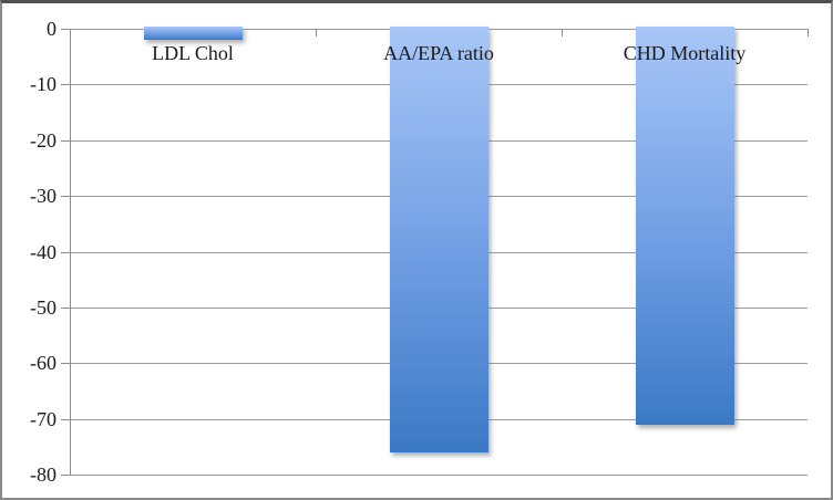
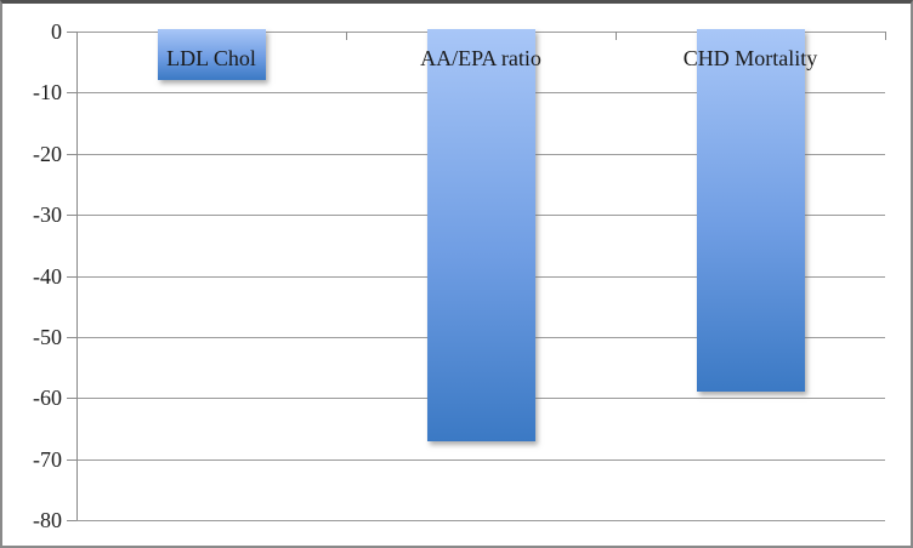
LDL Chol: -2 -> -8
AA/EPA ratio: -76 -> -67
CHD Mortality: -71 -> -59
